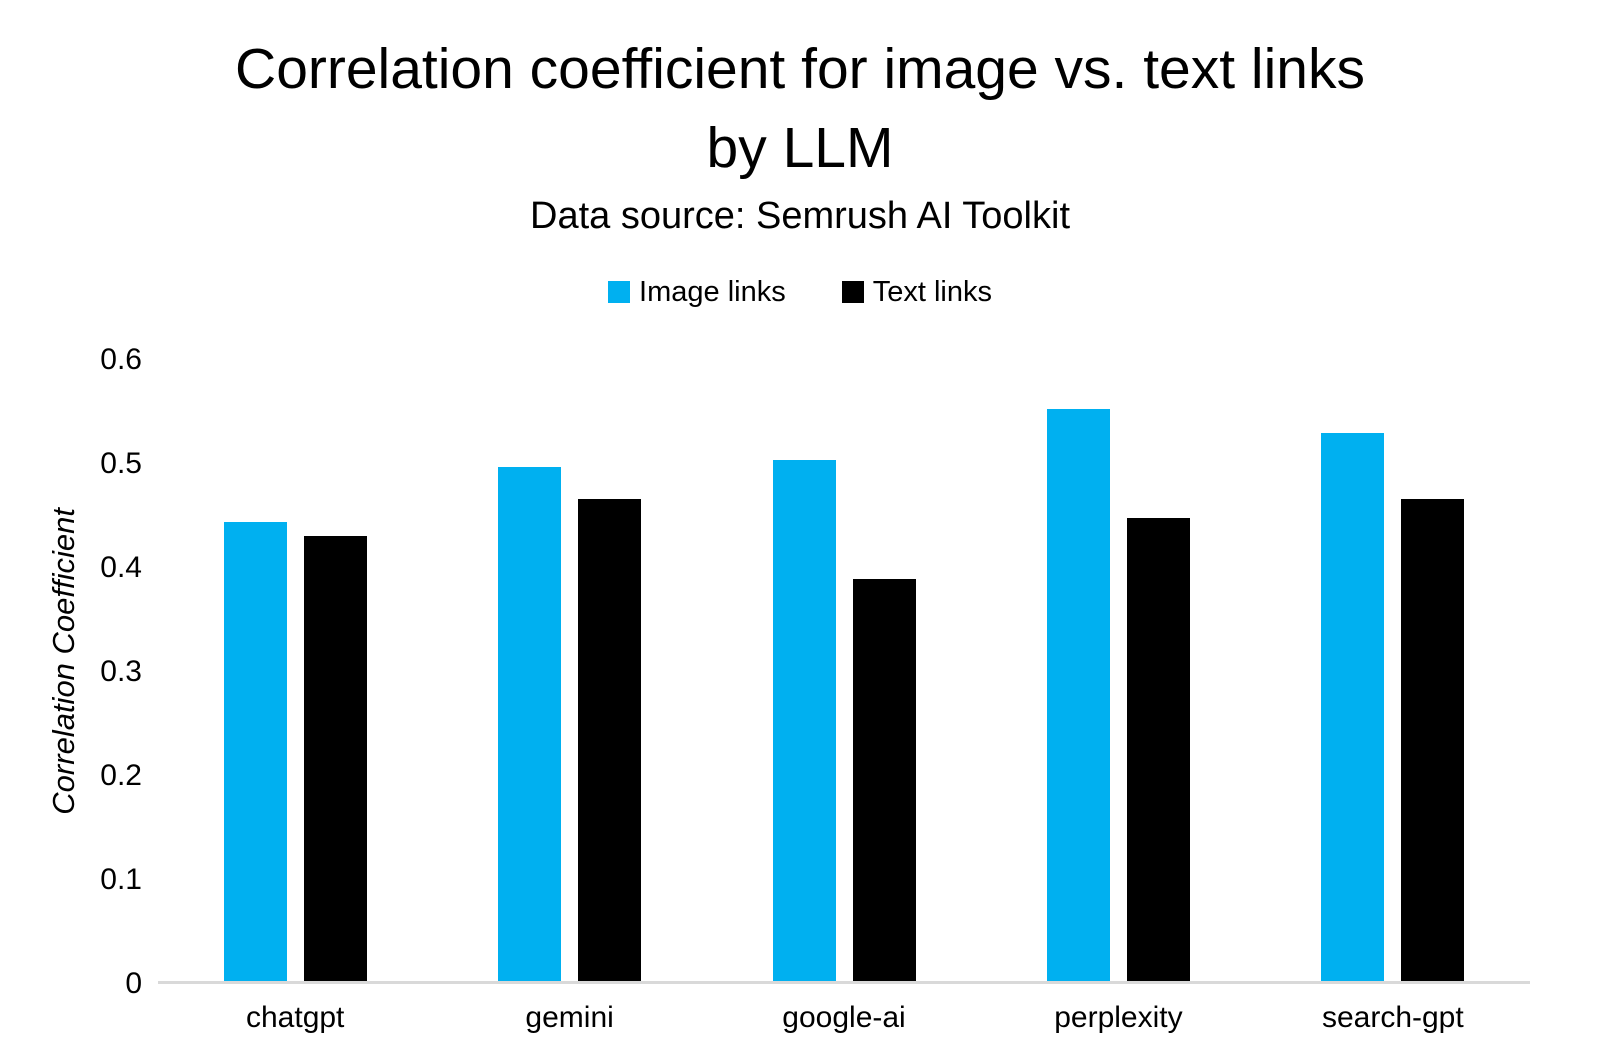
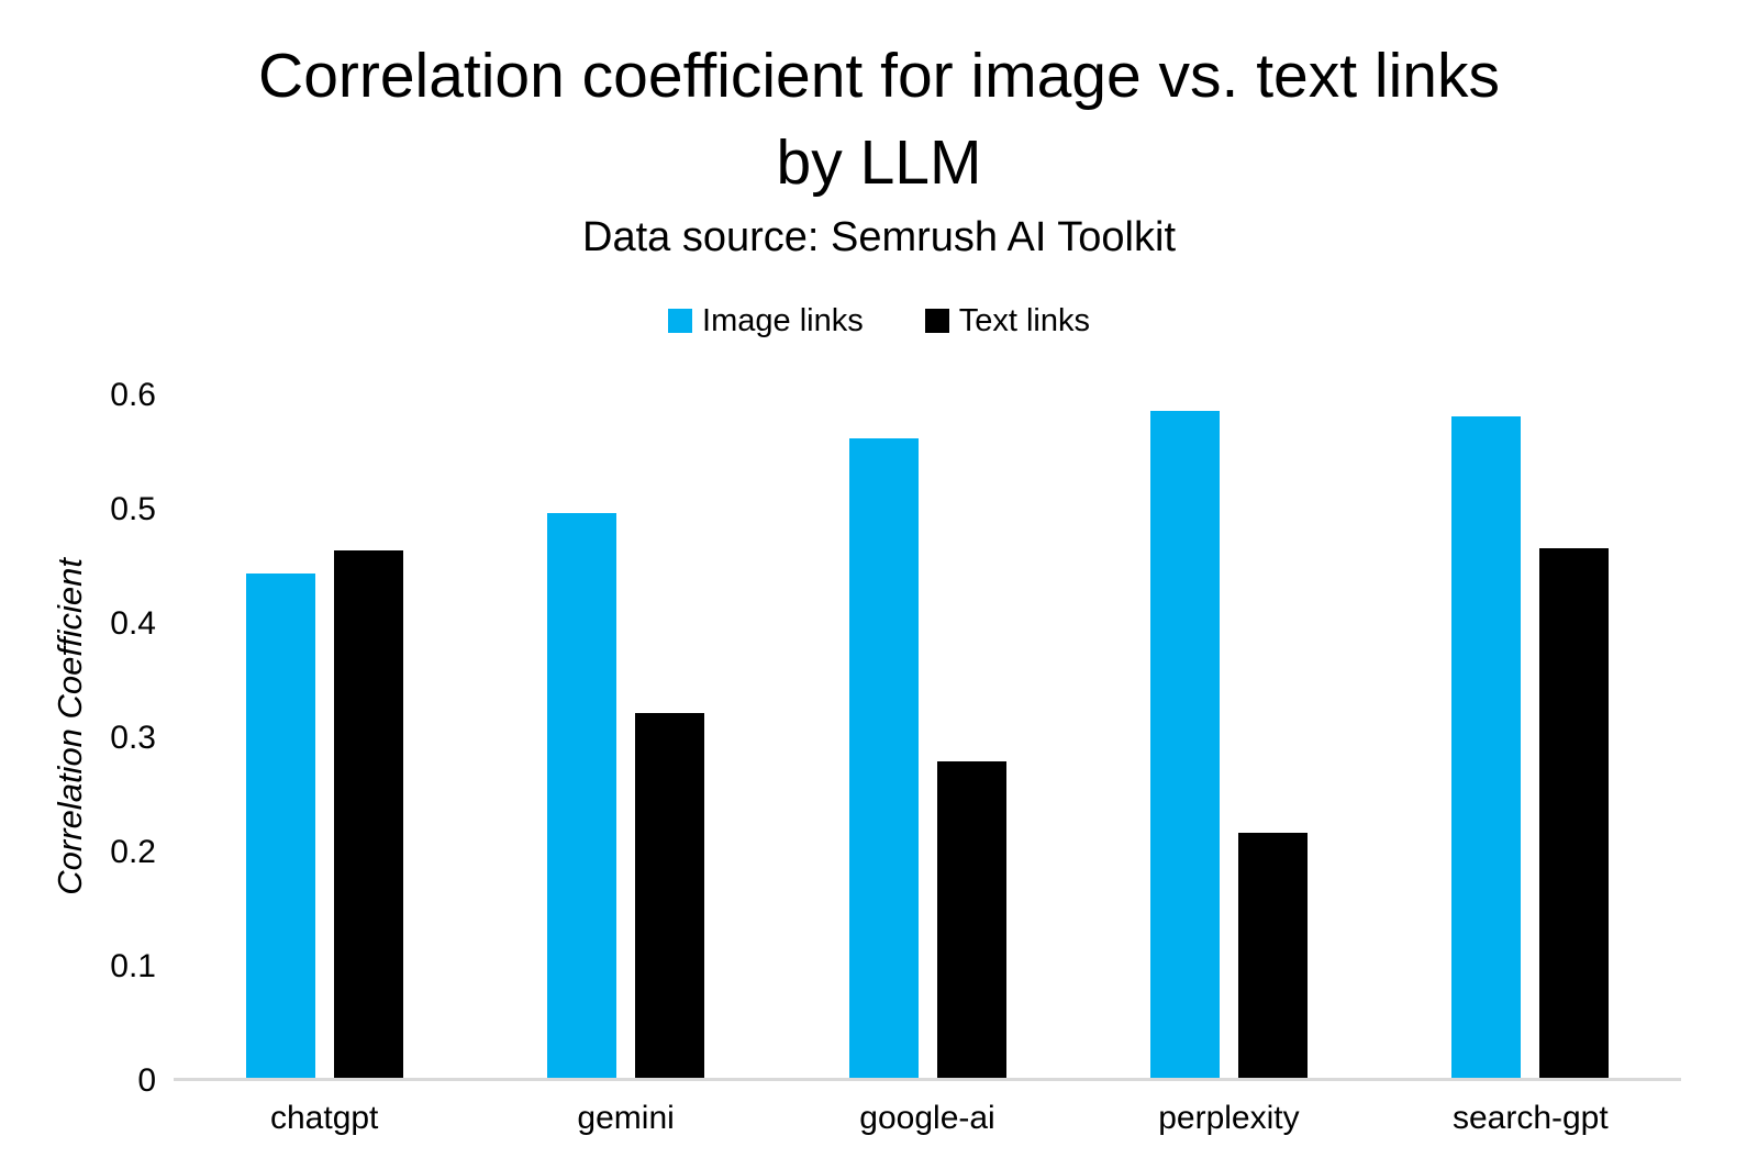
Text links/chatgpt: 0.428 -> 0.462
Text links/gemini: 0.463 -> 0.319
Image links/google-ai: 0.501 -> 0.560
Text links/google-ai: 0.387 -> 0.277
Image links/perplexity: 0.550 -> 0.584
Text links/perplexity: 0.445 -> 0.214
Image links/search-gpt: 0.527 -> 0.579
